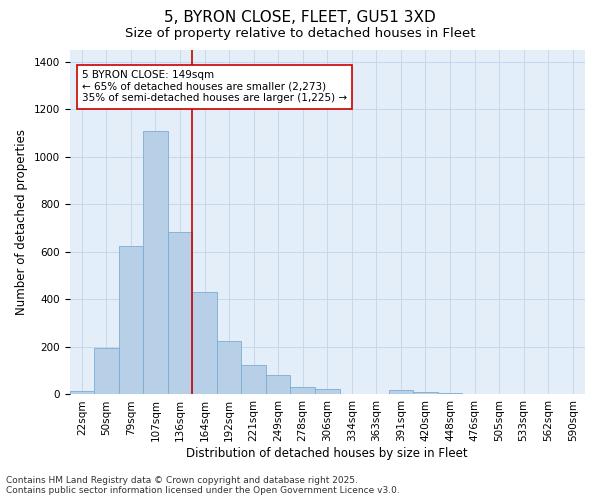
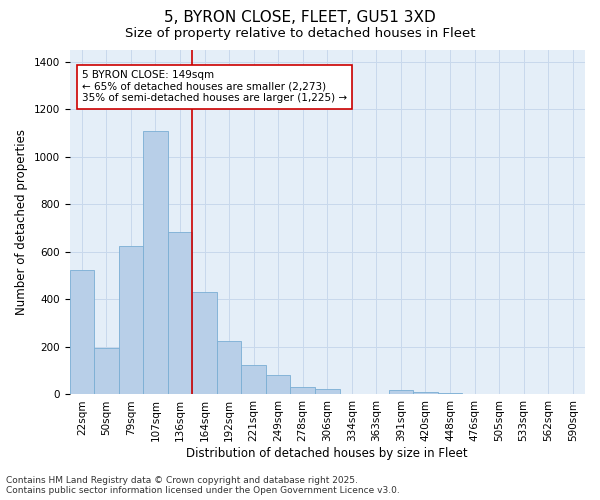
22sqm: 15 -> 525
